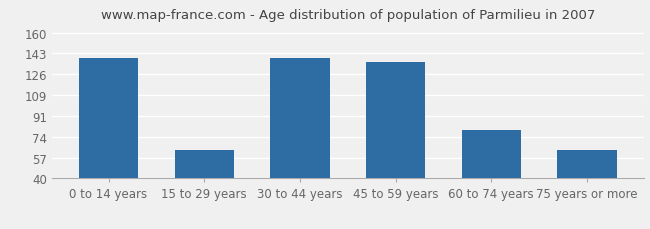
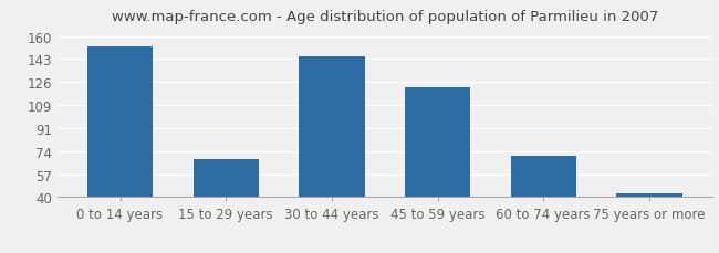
0 to 14 years: 139 -> 152
15 to 29 years: 63 -> 68
30 to 44 years: 139 -> 145
45 to 59 years: 136 -> 122
60 to 74 years: 80 -> 71
75 years or more: 63 -> 43
